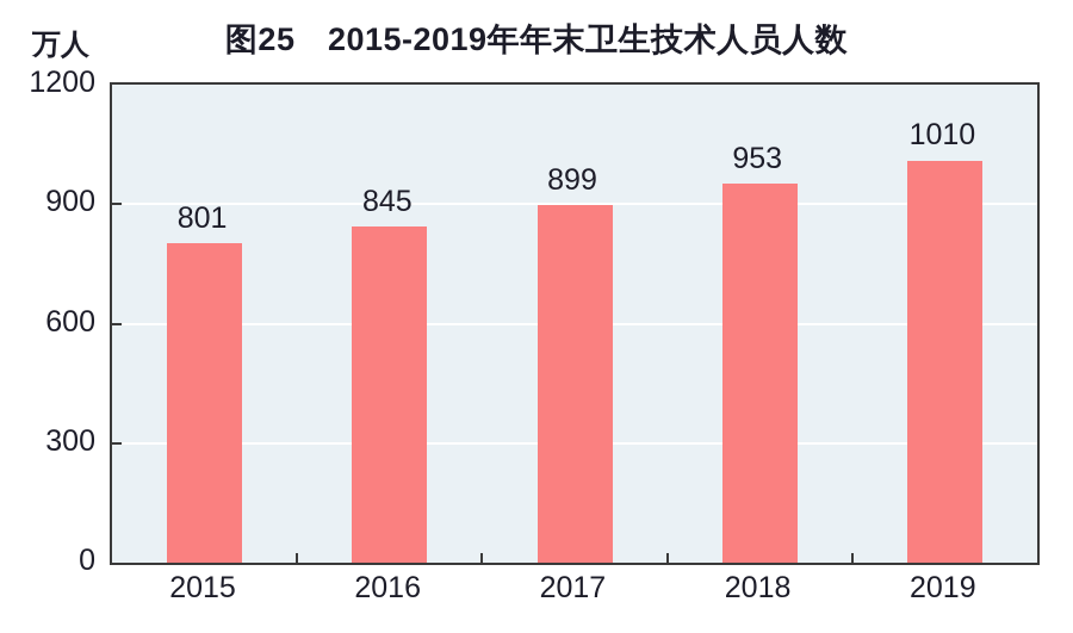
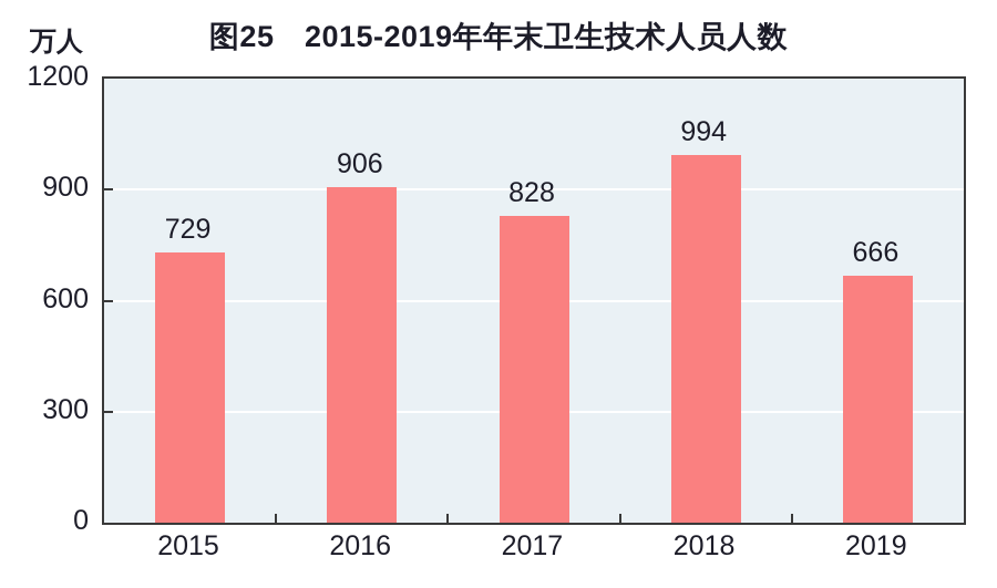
2015: 801 -> 729
2016: 845 -> 906
2017: 899 -> 828
2018: 953 -> 994
2019: 1010 -> 666
